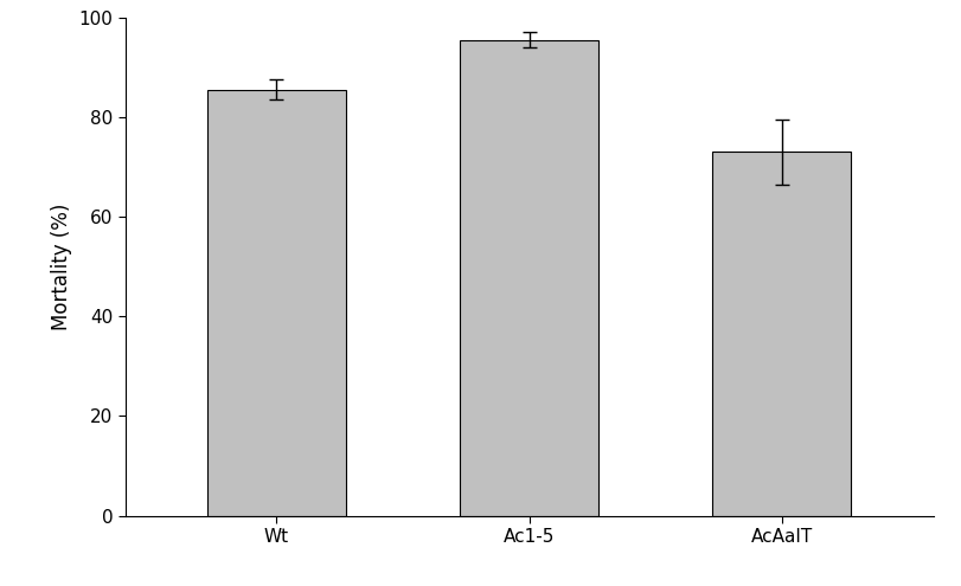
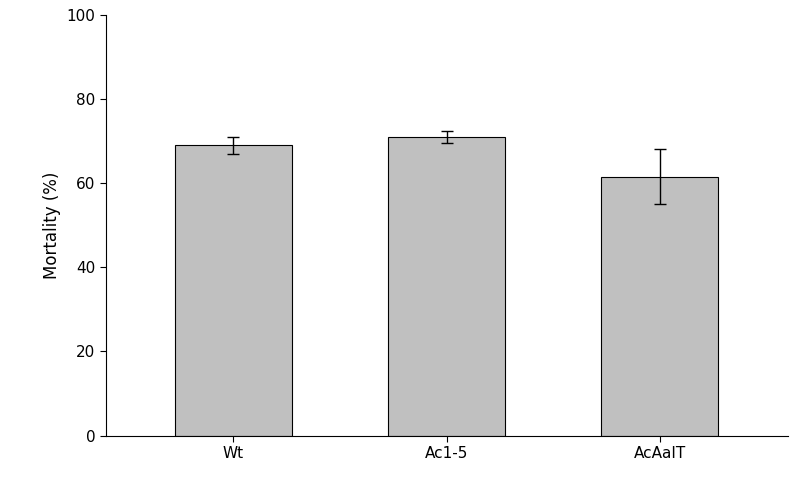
Wt: 85.5 -> 69.0
Ac1-5: 95.5 -> 71.0
AcAaIT: 73.0 -> 61.5
